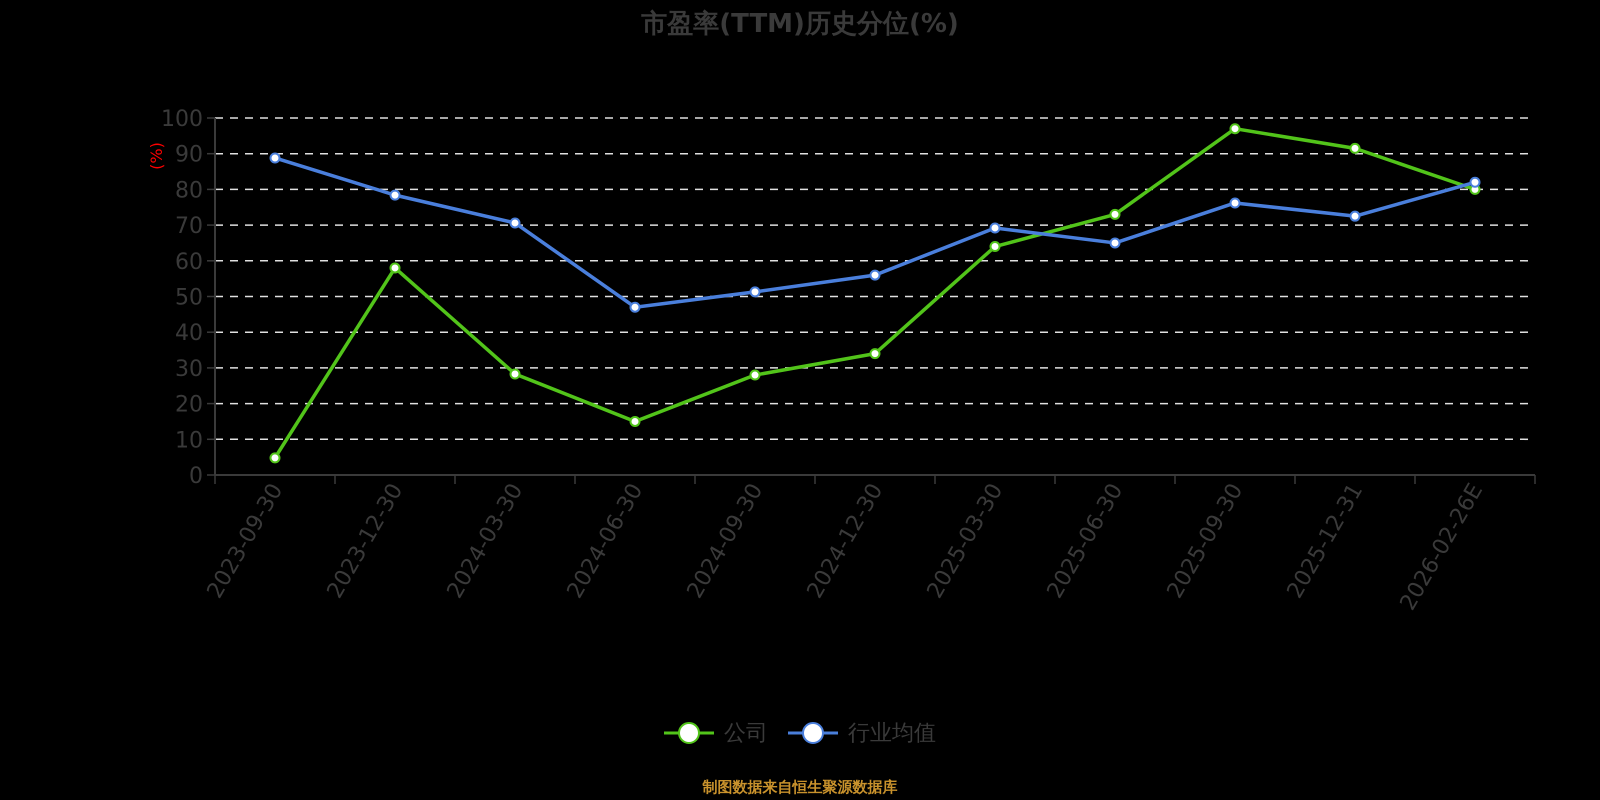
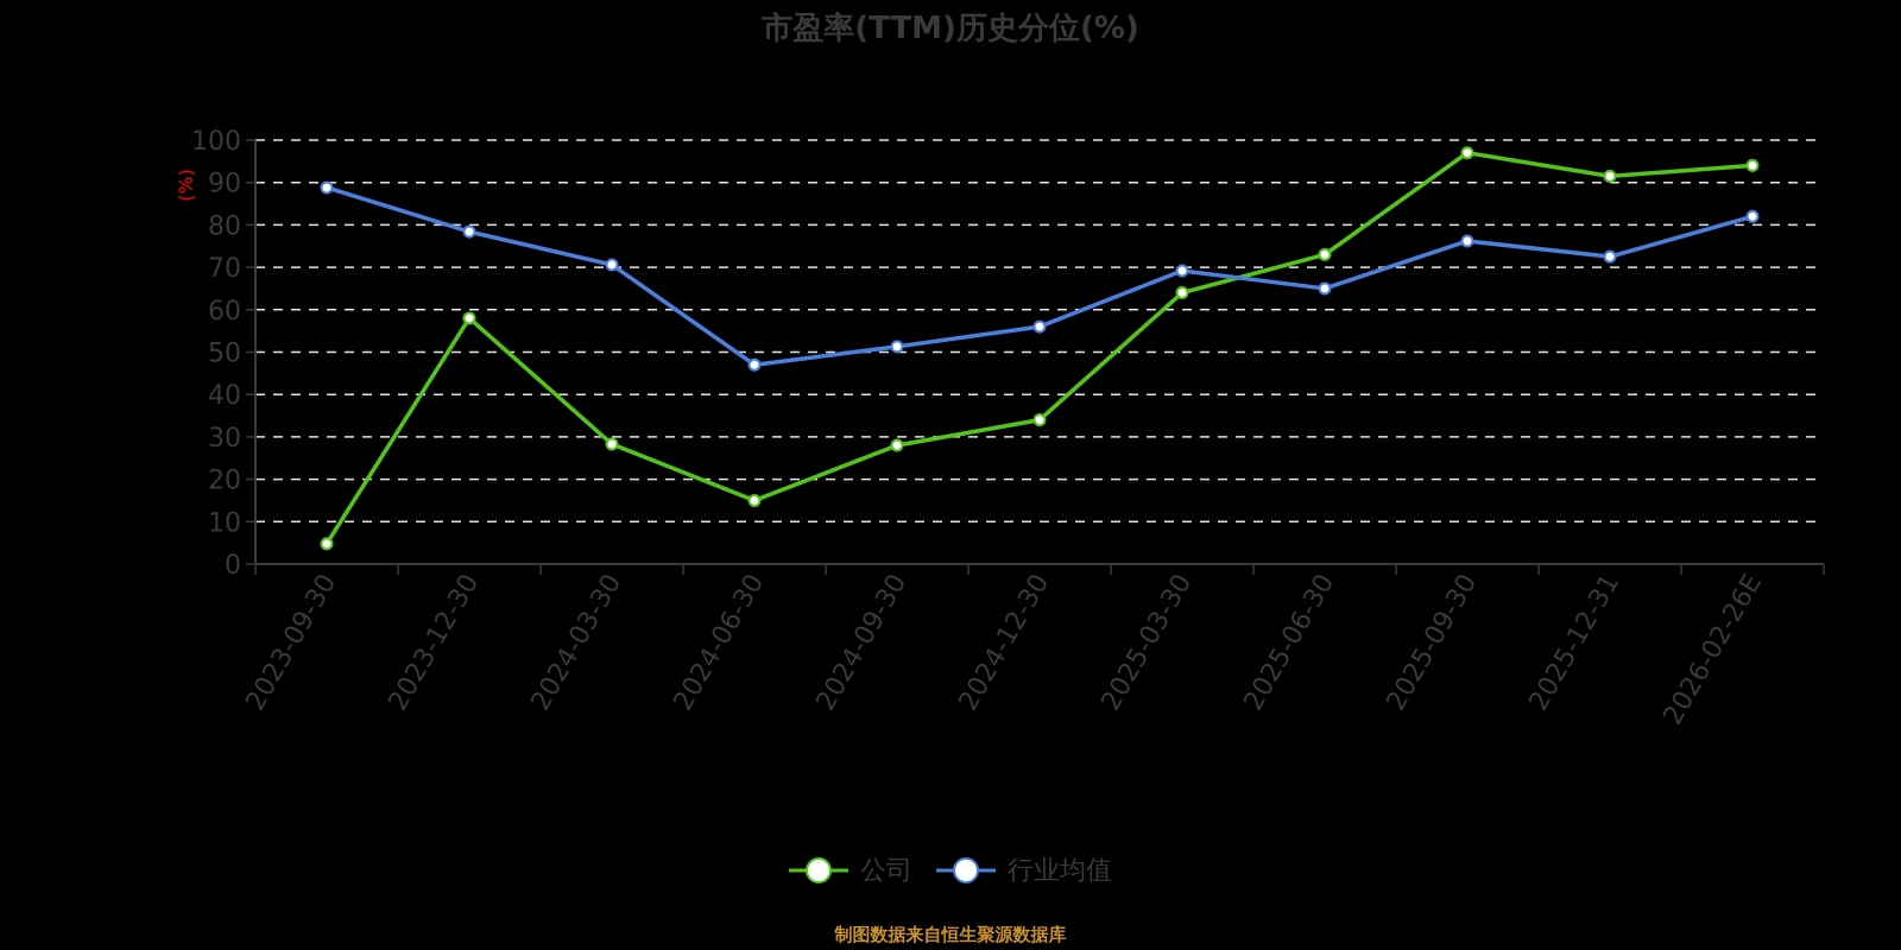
公司/2026-02-26E: 80 -> 94
